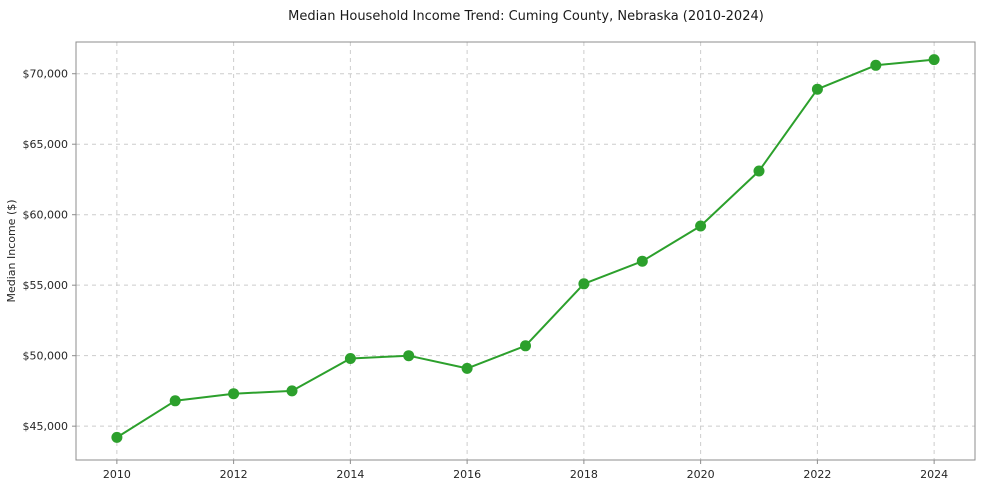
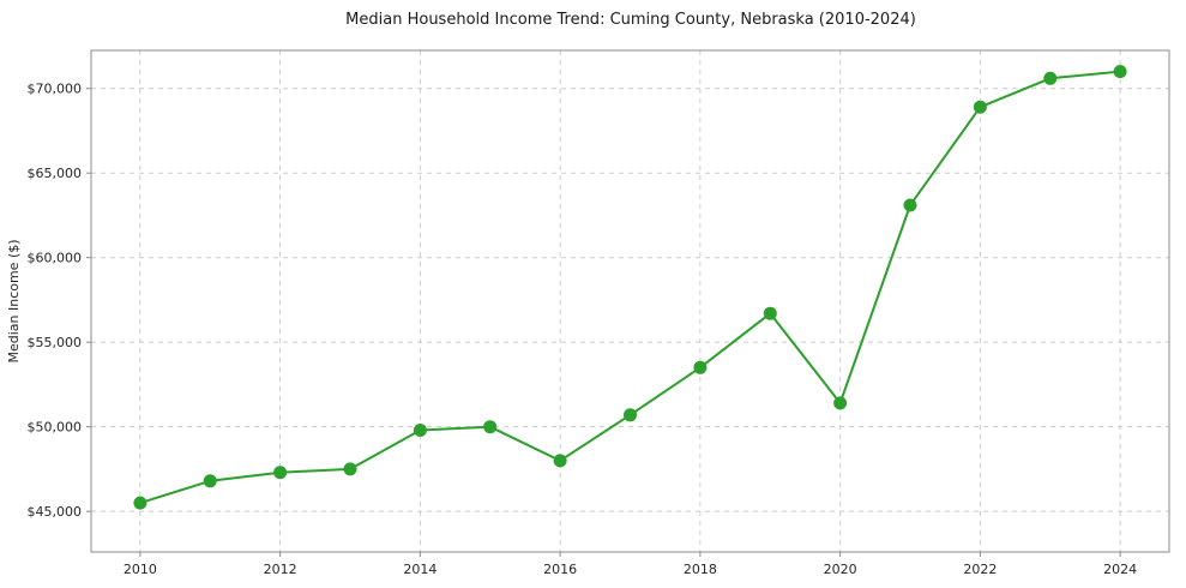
2010: $44200 -> $45500
2016: $49100 -> $48000
2018: $55100 -> $53500
2020: $59200 -> $51400
